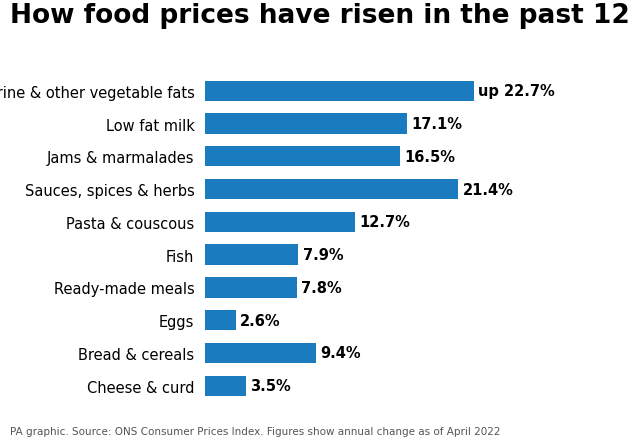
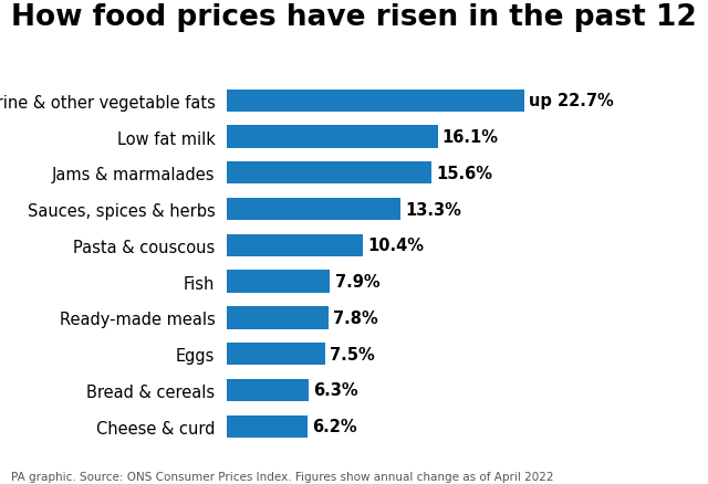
Low fat milk: 17.1% -> 16.1%
Jams & marmalades: 16.5% -> 15.6%
Sauces, spices & herbs: 21.4% -> 13.3%
Pasta & couscous: 12.7% -> 10.4%
Eggs: 2.6% -> 7.5%
Bread & cereals: 9.4% -> 6.3%
Cheese & curd: 3.5% -> 6.2%
